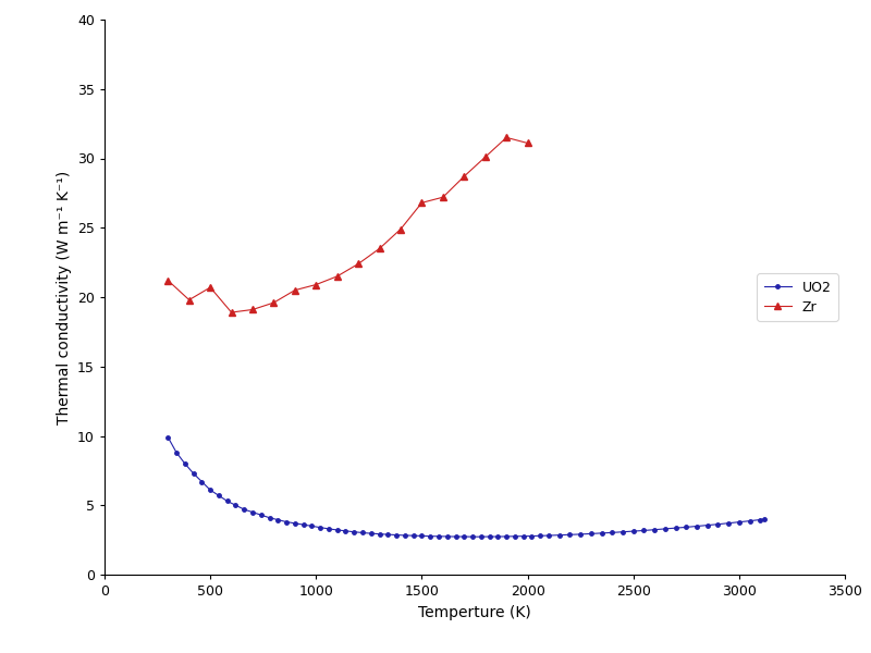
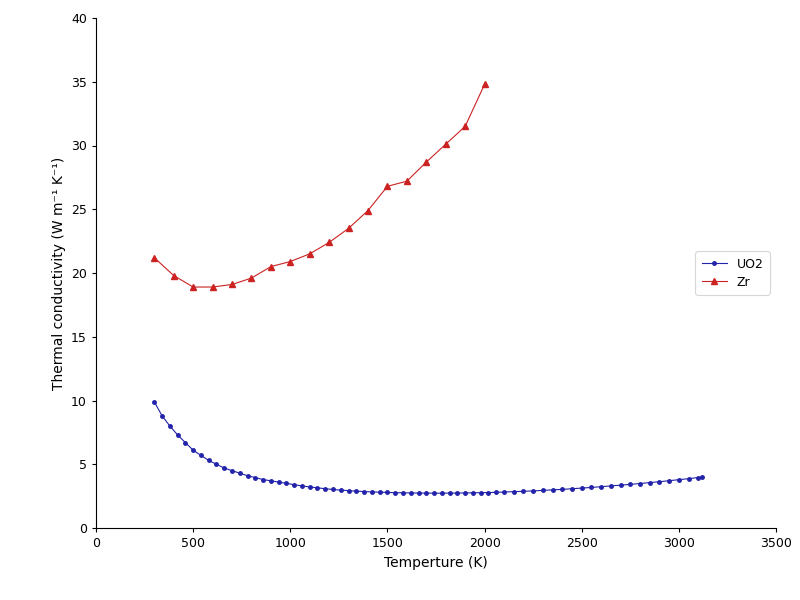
Zr/500: 20.7 -> 18.9
Zr/2000: 31.1 -> 34.8
